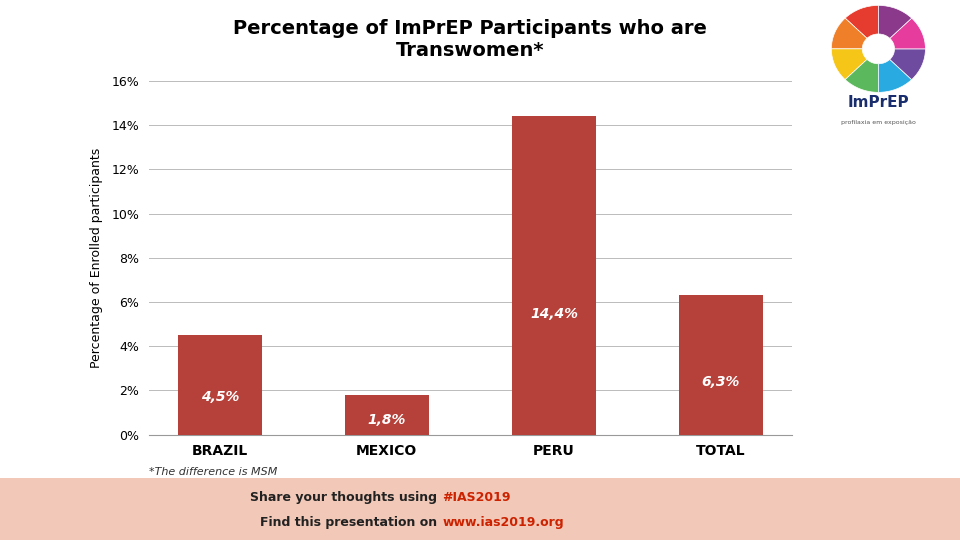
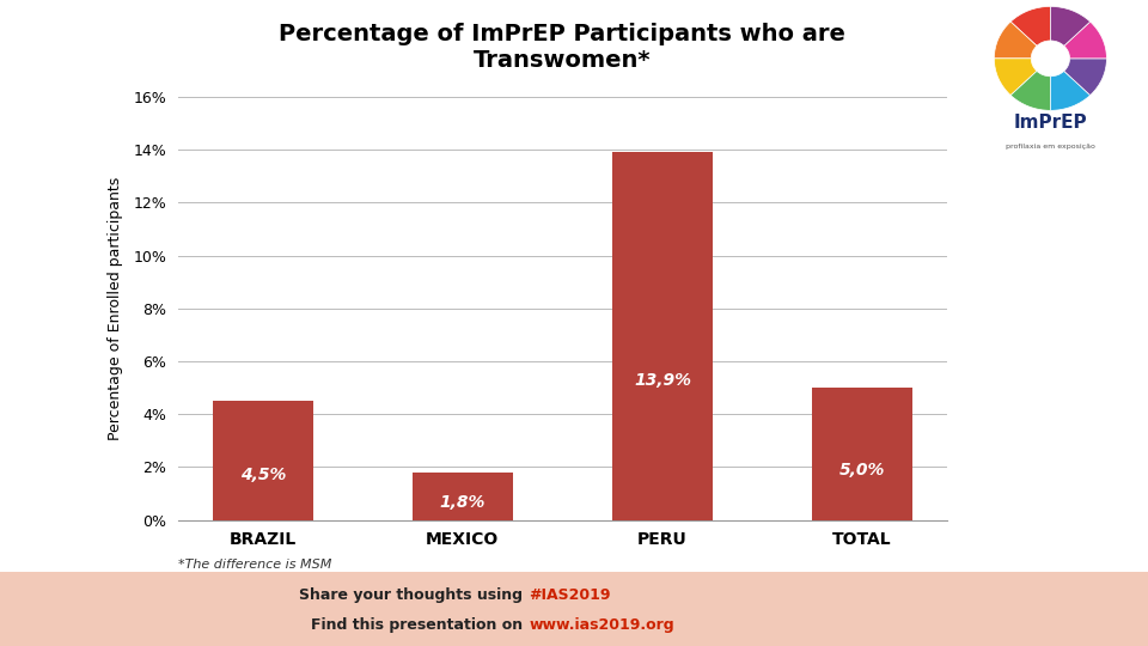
PERU: 14,4% -> 13,9%
TOTAL: 6,3% -> 5,0%
